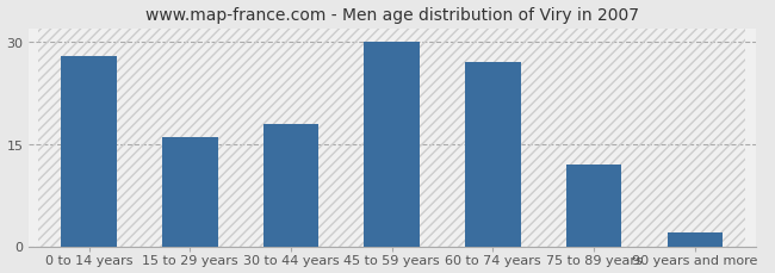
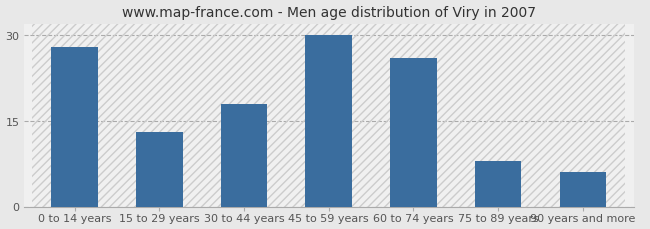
15 to 29 years: 16 -> 13
60 to 74 years: 27 -> 26
75 to 89 years: 12 -> 8
90 years and more: 2 -> 6
